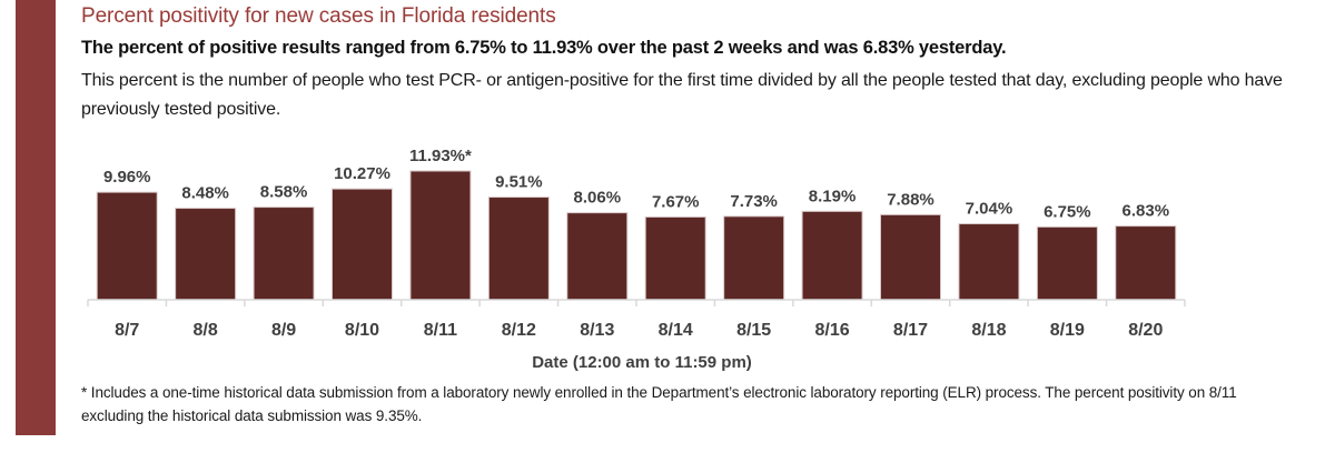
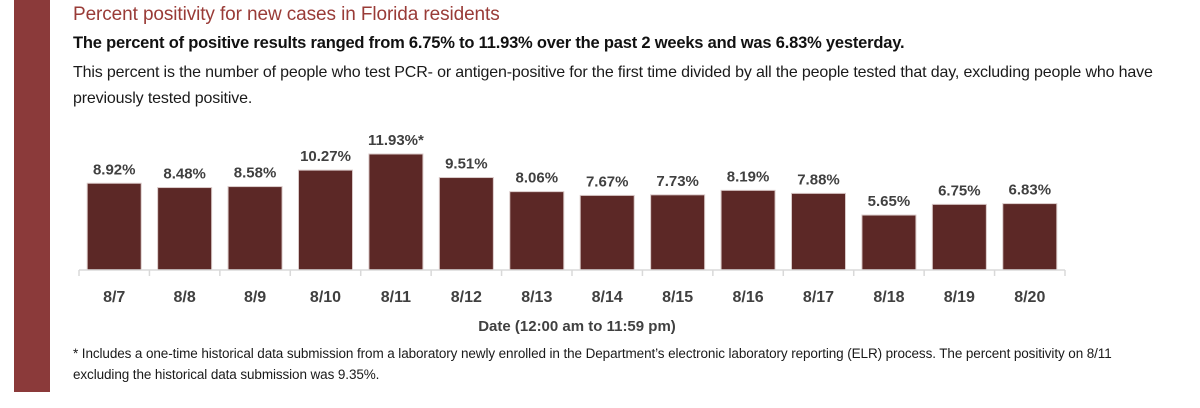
8/7: 9.96% -> 8.92%
8/18: 7.04% -> 5.65%
